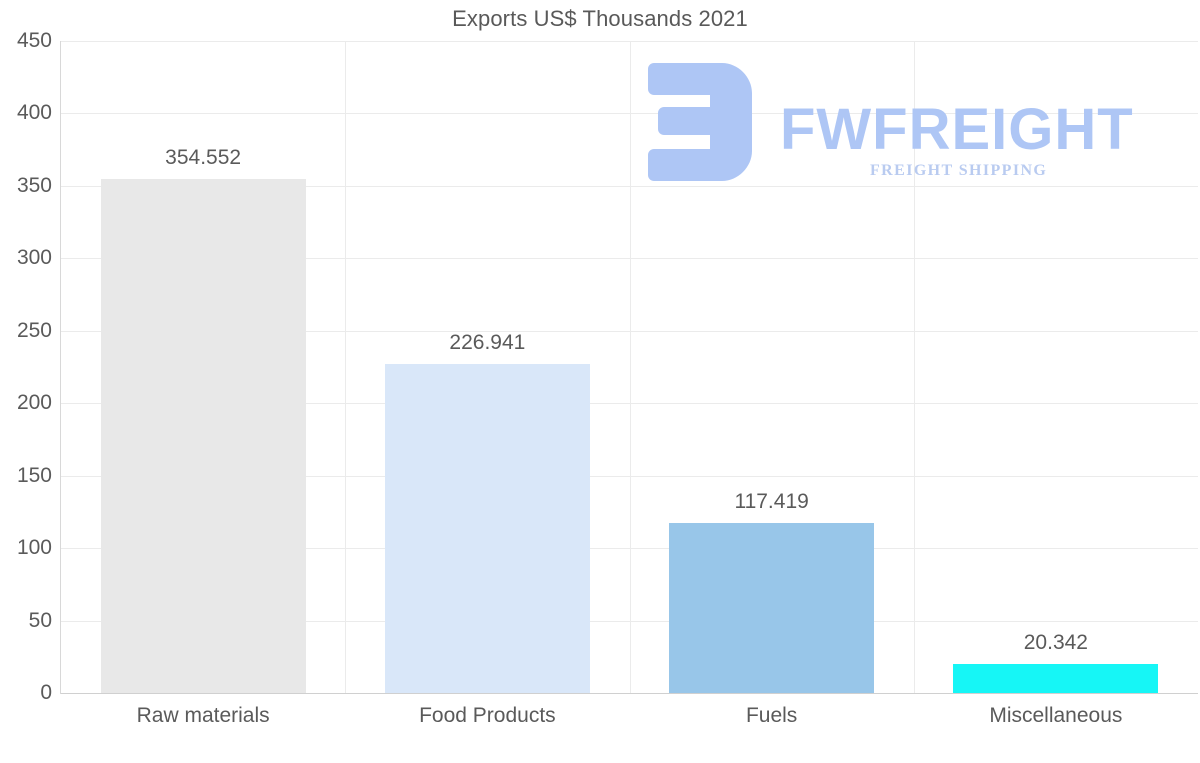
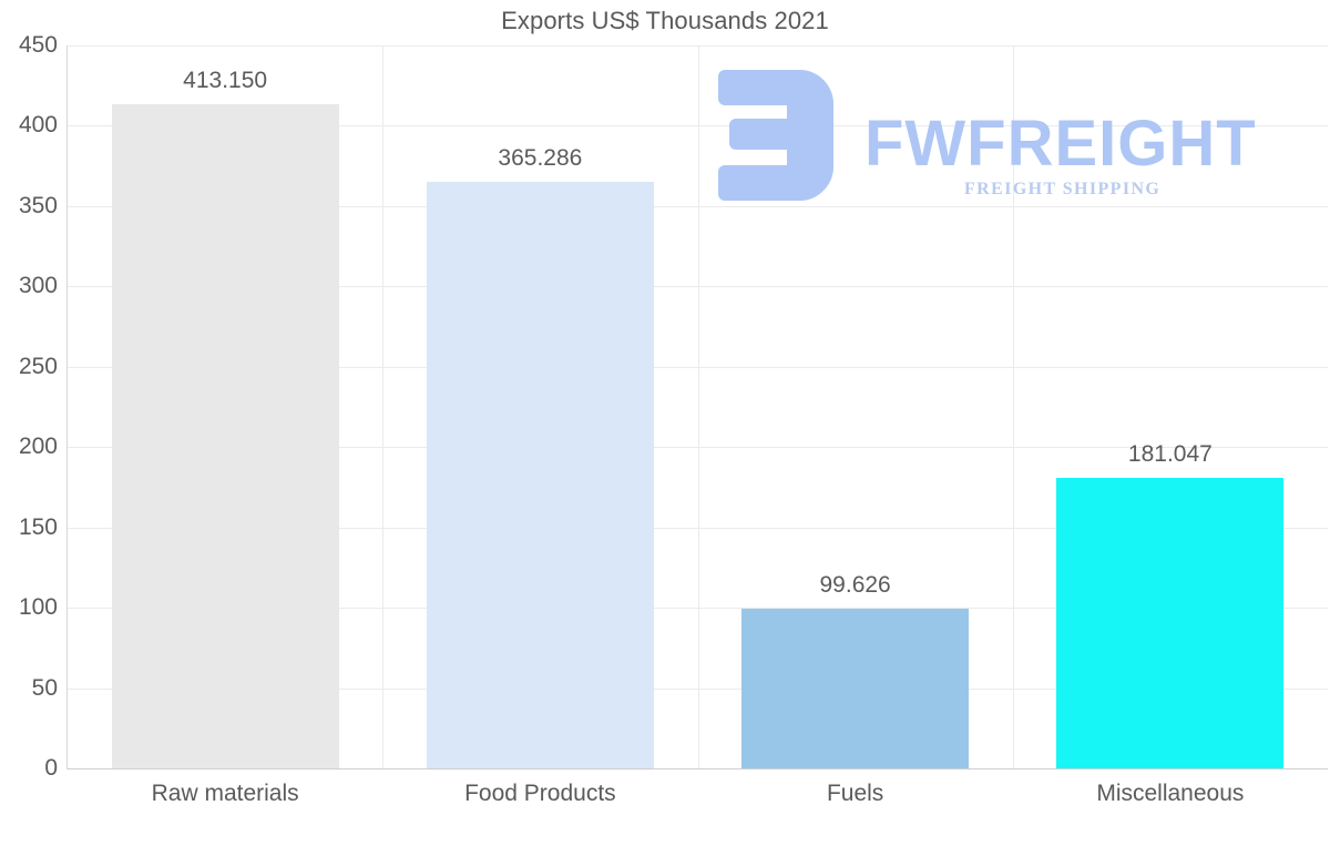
Raw materials: 354.552 -> 413.150
Food Products: 226.941 -> 365.286
Fuels: 117.419 -> 99.626
Miscellaneous: 20.342 -> 181.047
